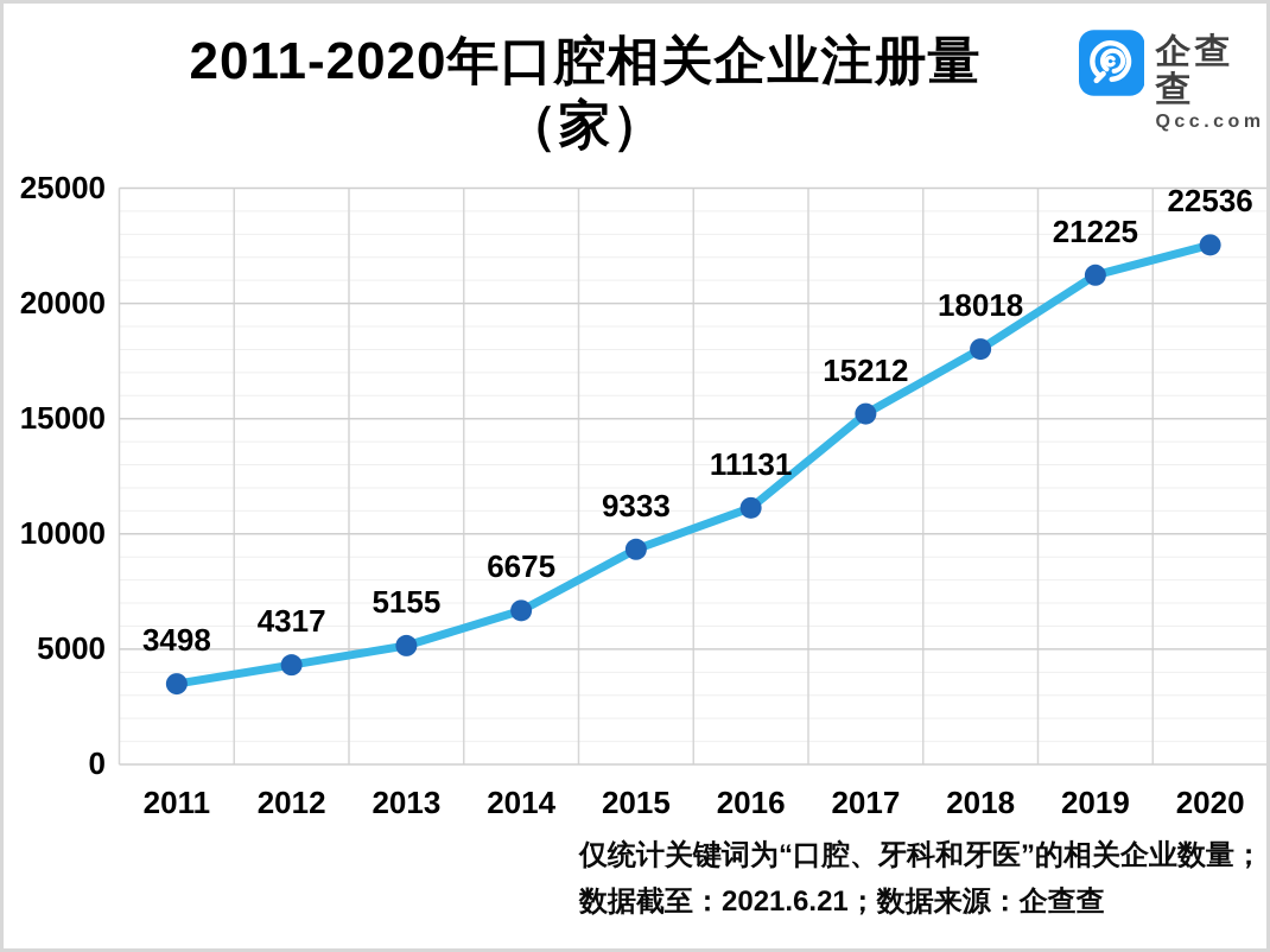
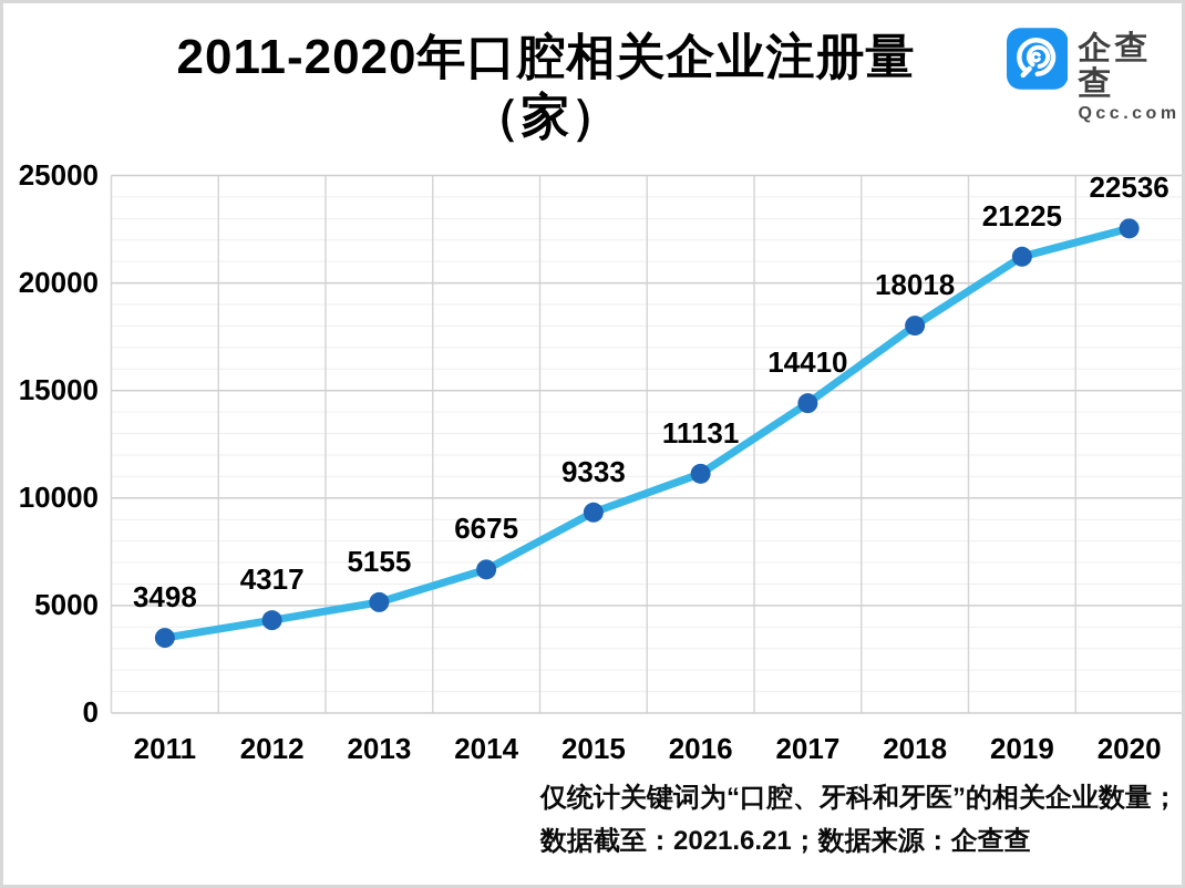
2017: 15212 -> 14410
